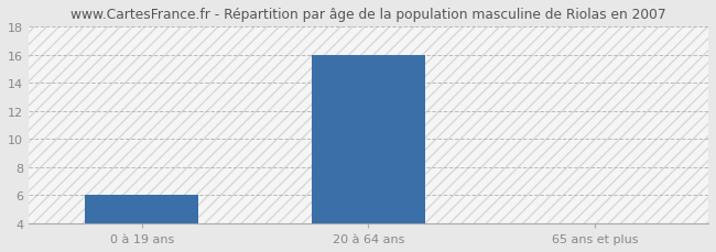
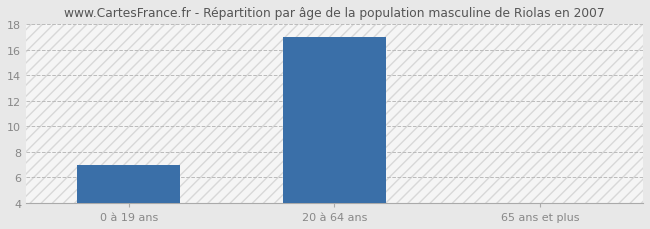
0 à 19 ans: 6 -> 7
20 à 64 ans: 16 -> 17
